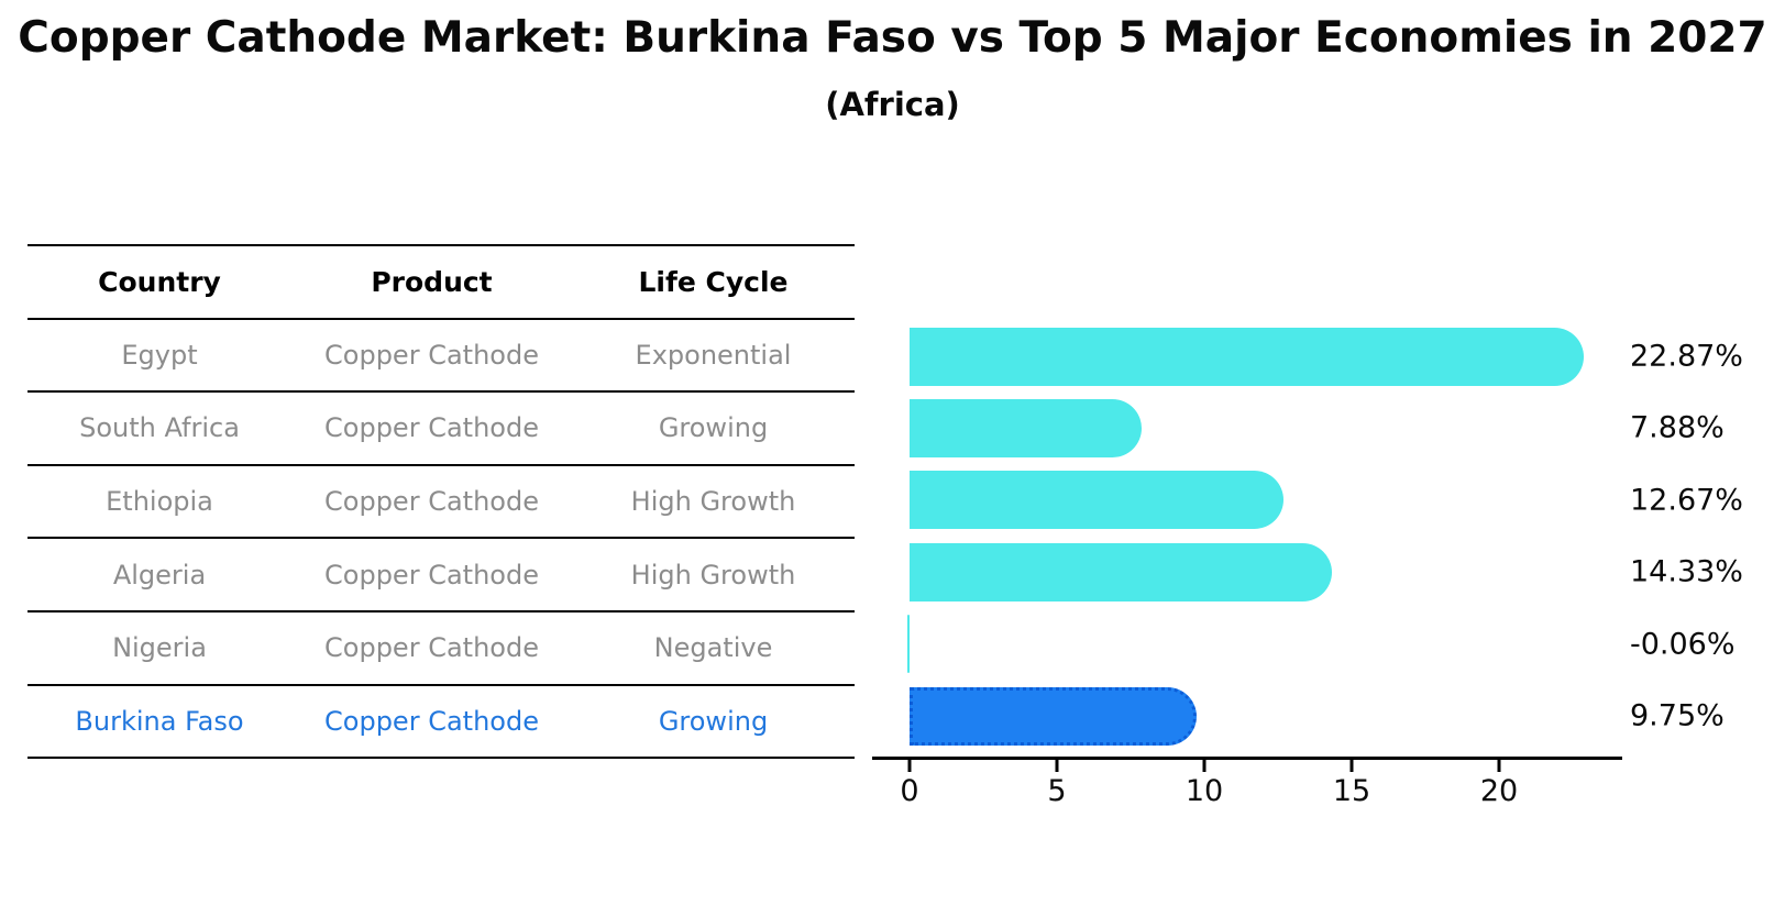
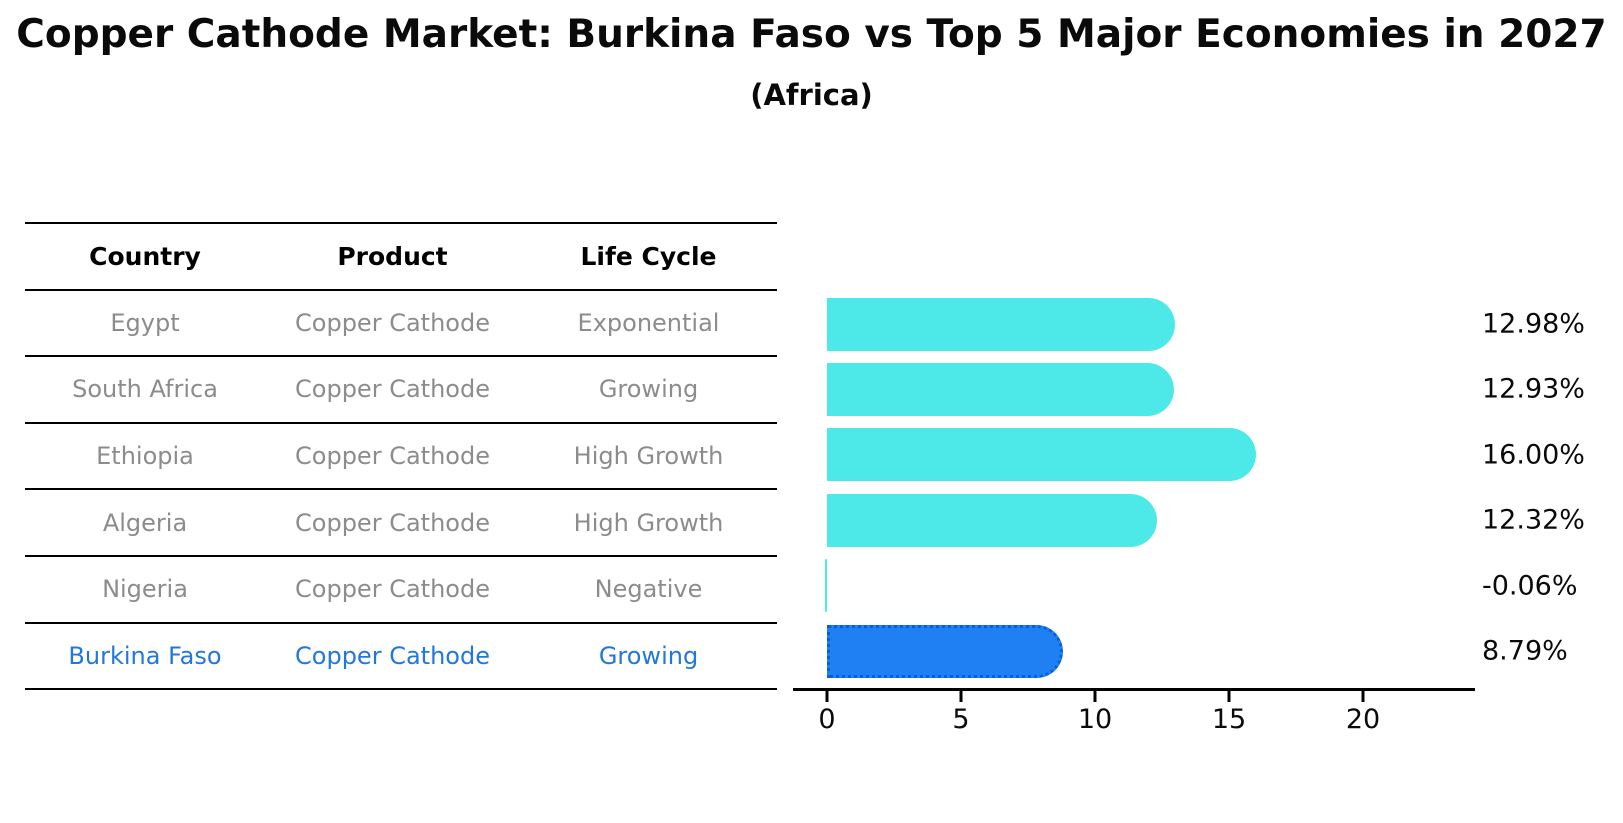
Egypt: 22.87% -> 12.98%
South Africa: 7.88% -> 12.93%
Ethiopia: 12.67% -> 16.00%
Algeria: 14.33% -> 12.32%
Burkina Faso: 9.75% -> 8.79%
